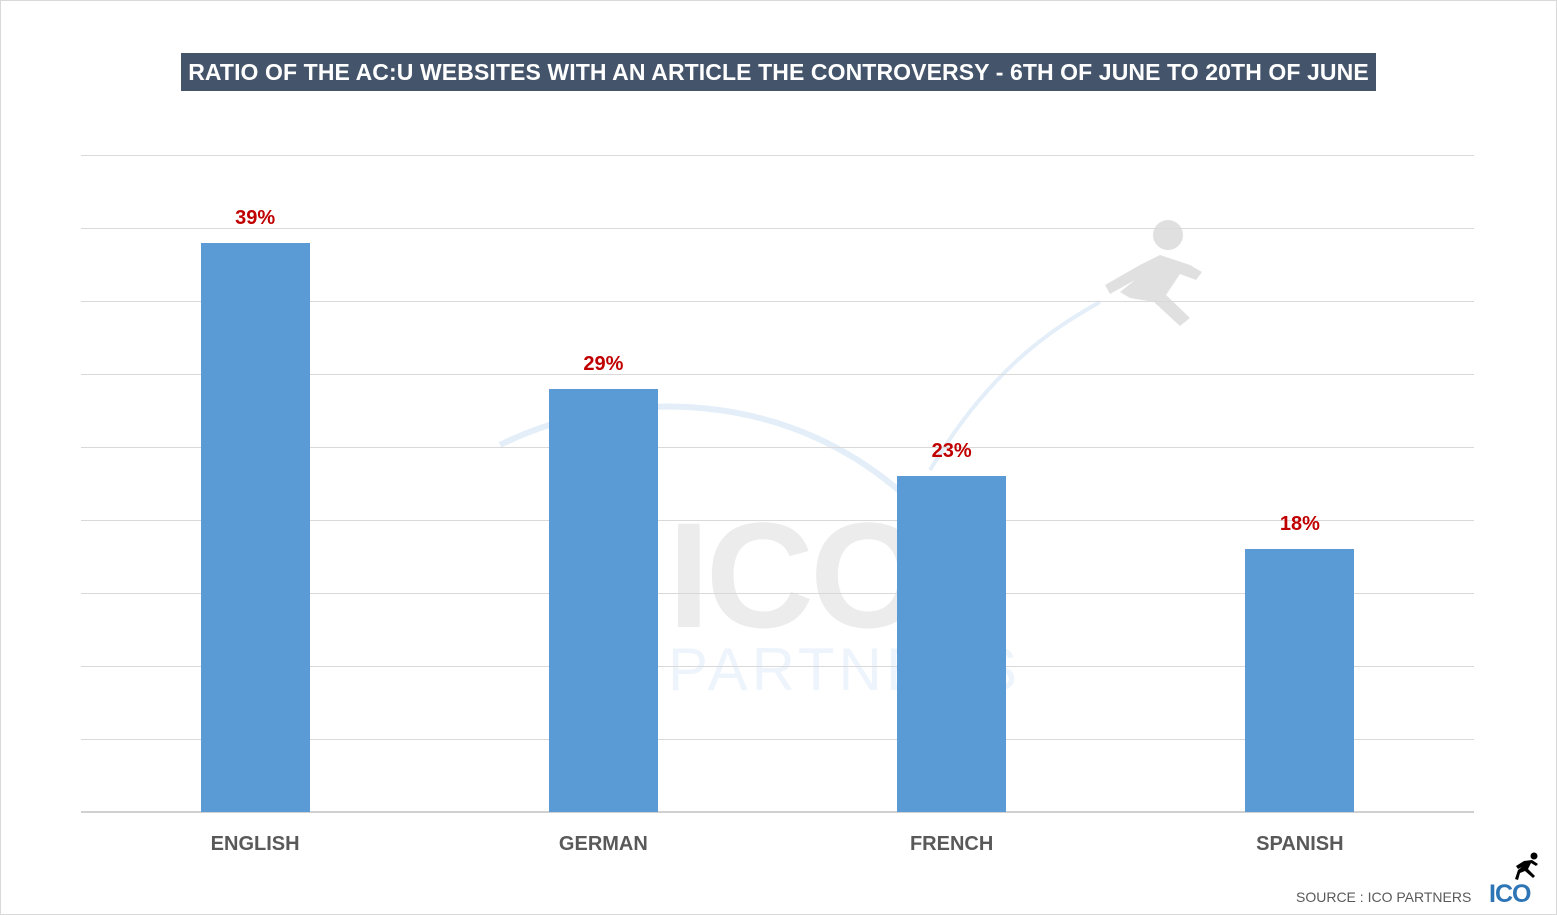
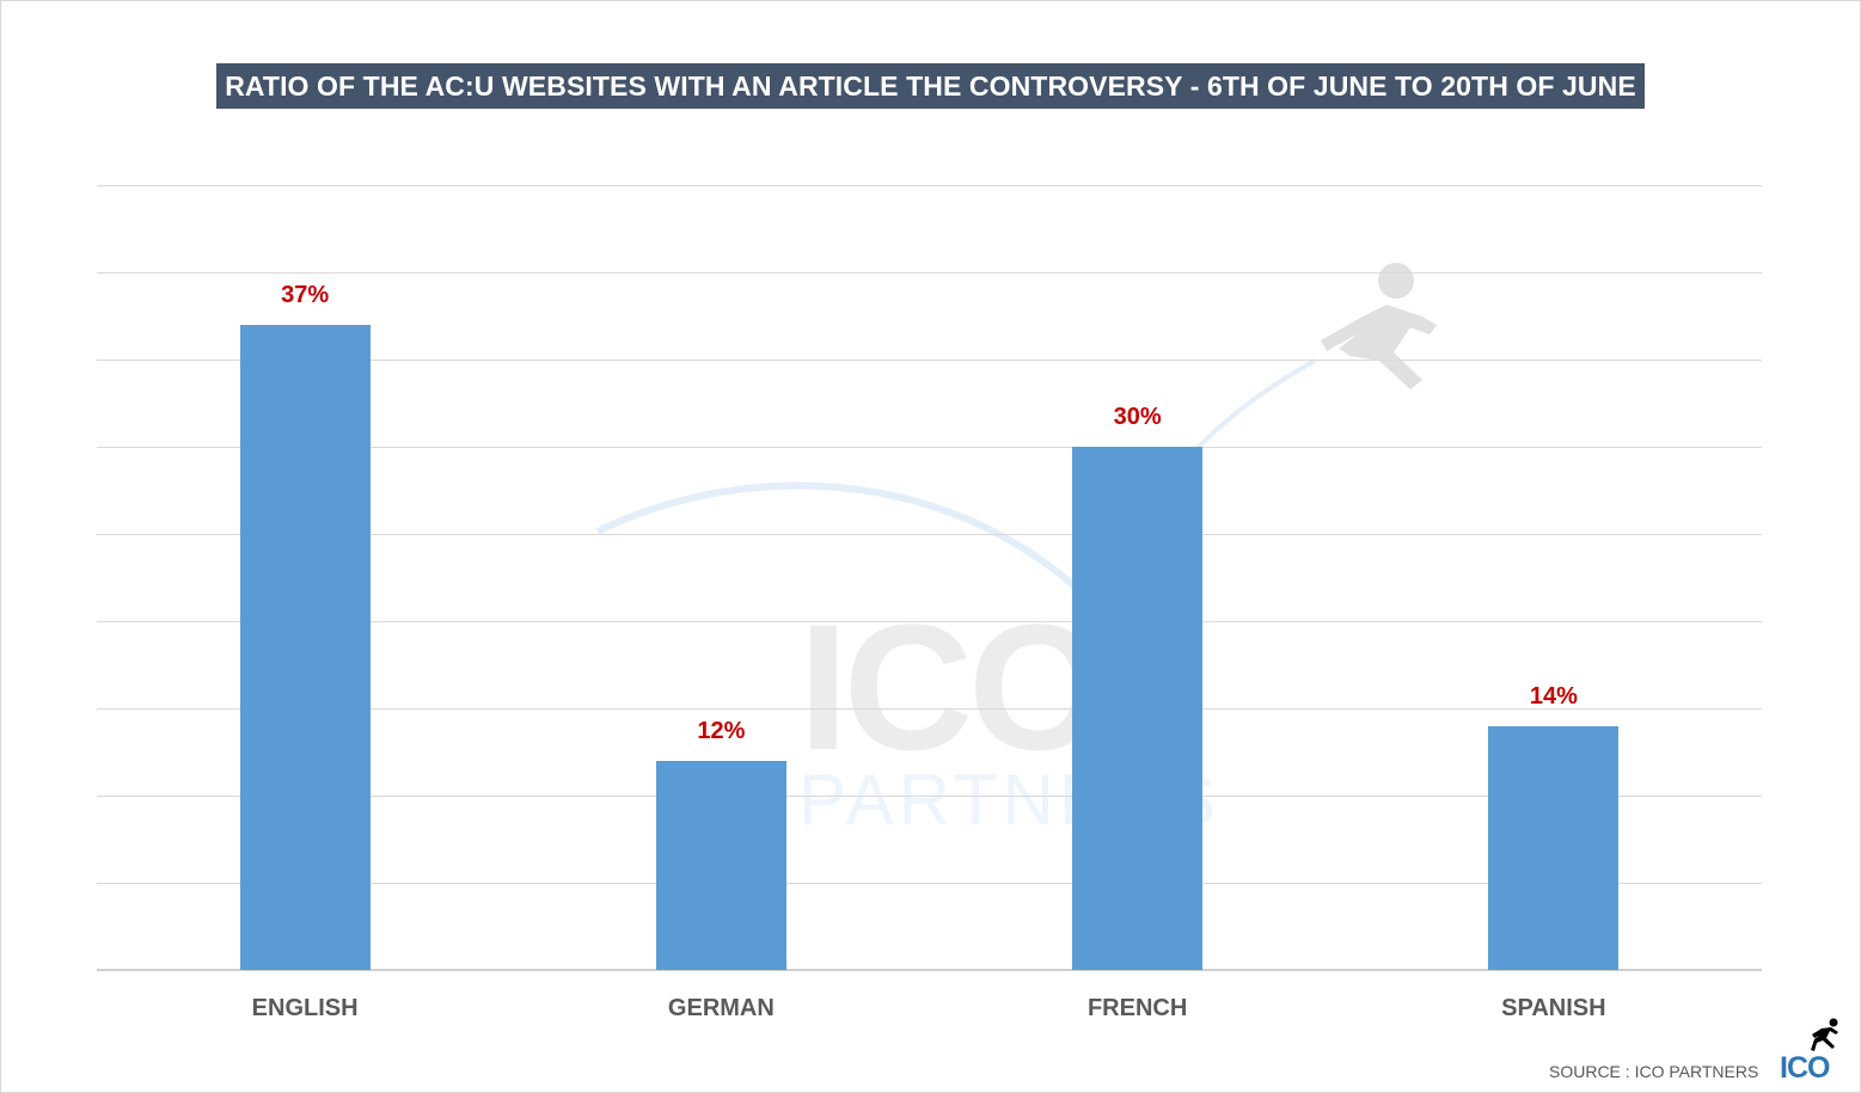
ENGLISH: 39% -> 37%
GERMAN: 29% -> 12%
FRENCH: 23% -> 30%
SPANISH: 18% -> 14%
